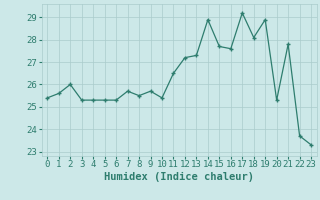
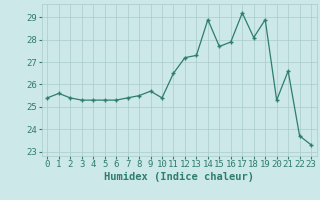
2: 26.0 -> 25.4
7: 25.7 -> 25.4
16: 27.6 -> 27.9
21: 27.8 -> 26.6
